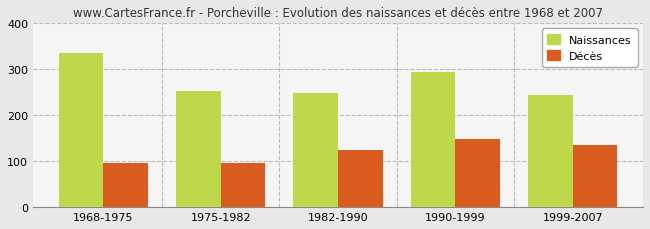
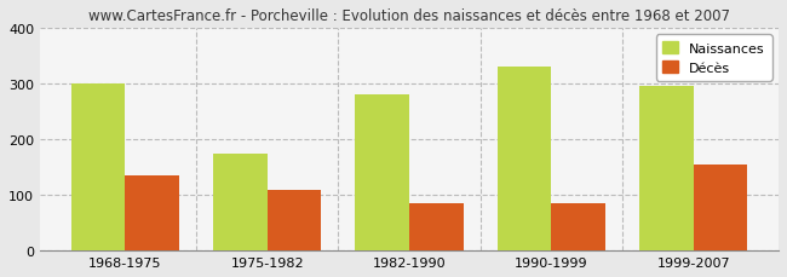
Naissances/1968-1975: 335 -> 300
Décès/1968-1975: 97 -> 135
Naissances/1975-1982: 252 -> 175
Décès/1975-1982: 95 -> 110
Naissances/1982-1990: 248 -> 280
Décès/1982-1990: 125 -> 85
Naissances/1990-1999: 294 -> 330
Décès/1990-1999: 147 -> 85
Naissances/1999-2007: 244 -> 295
Décès/1999-2007: 136 -> 155
